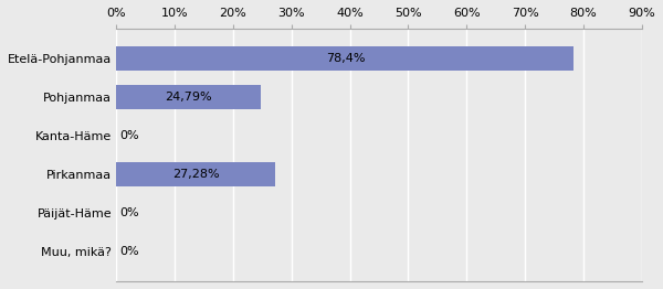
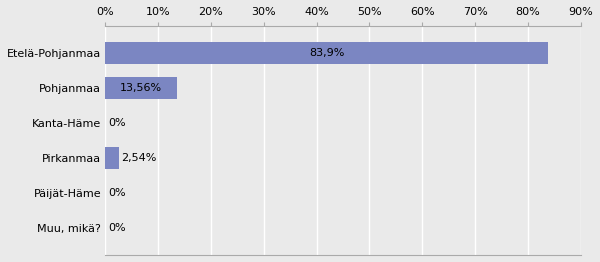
Etelä-Pohjanmaa: 78,4% -> 83,9%
Pohjanmaa: 24,79% -> 13,56%
Pirkanmaa: 27,28% -> 2,54%
